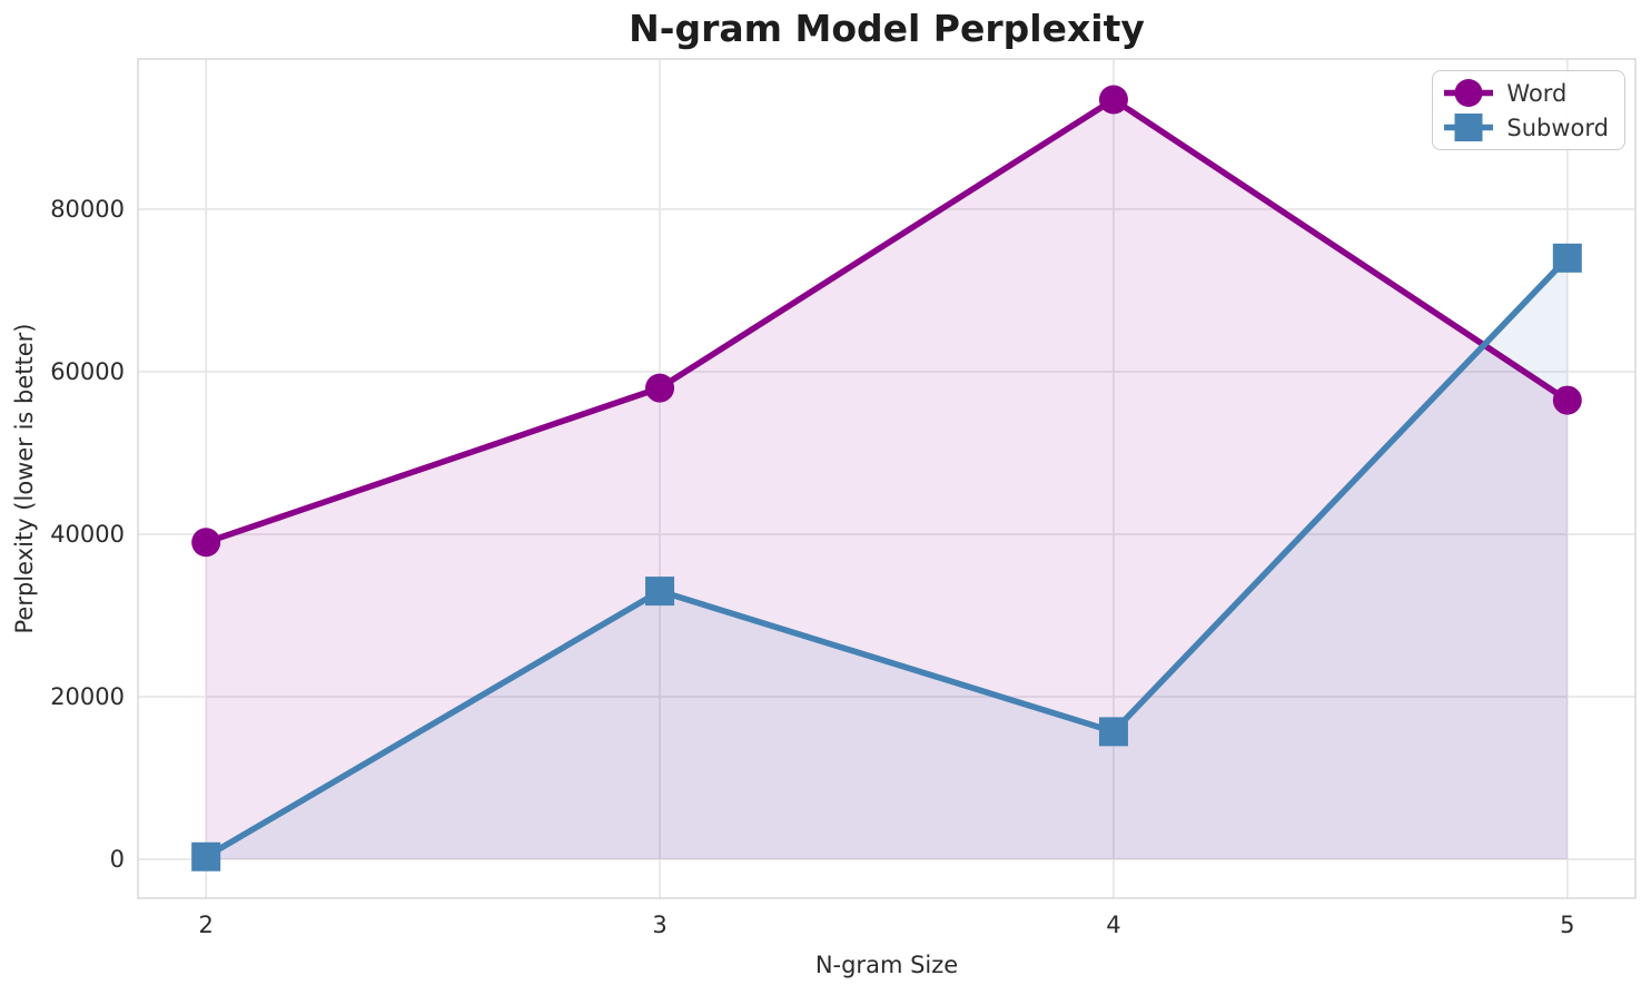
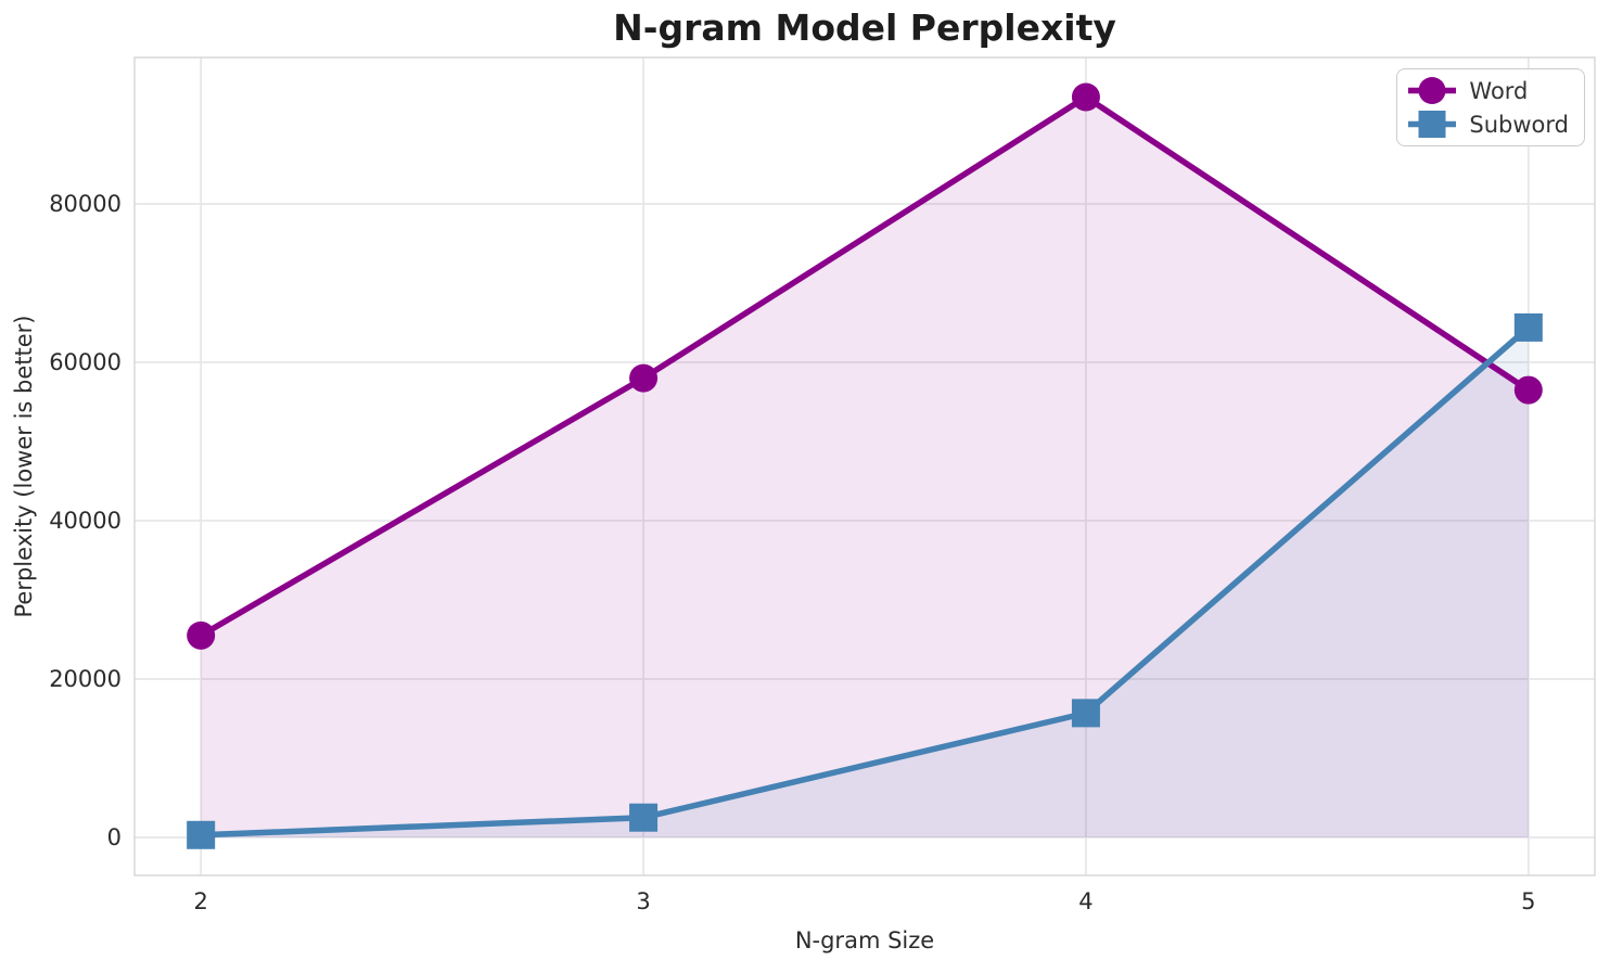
Word/2: 39000 -> 26000
Subword/3: 33000 -> 2000
Subword/5: 74000 -> 64000
